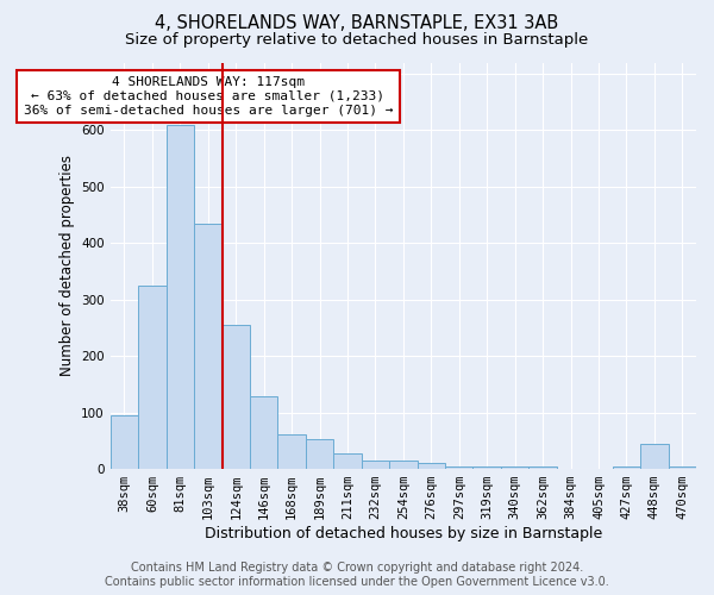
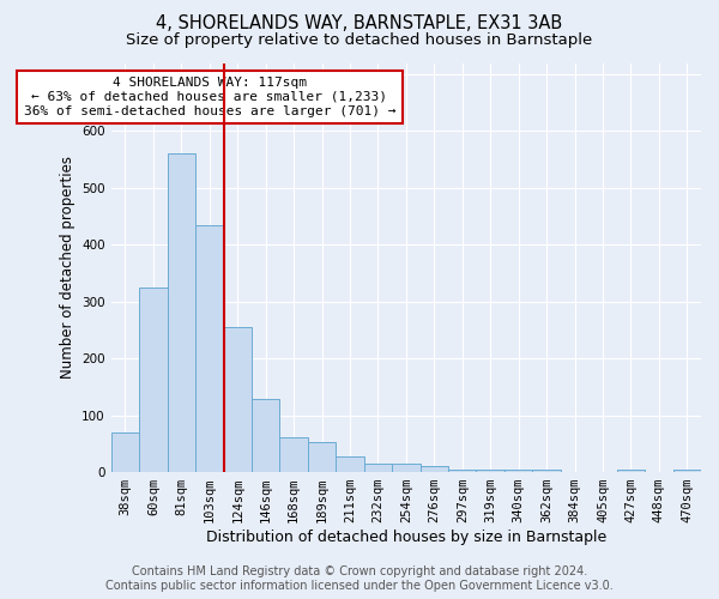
38sqm: 95 -> 70
81sqm: 610 -> 560
448sqm: 45 -> 1
